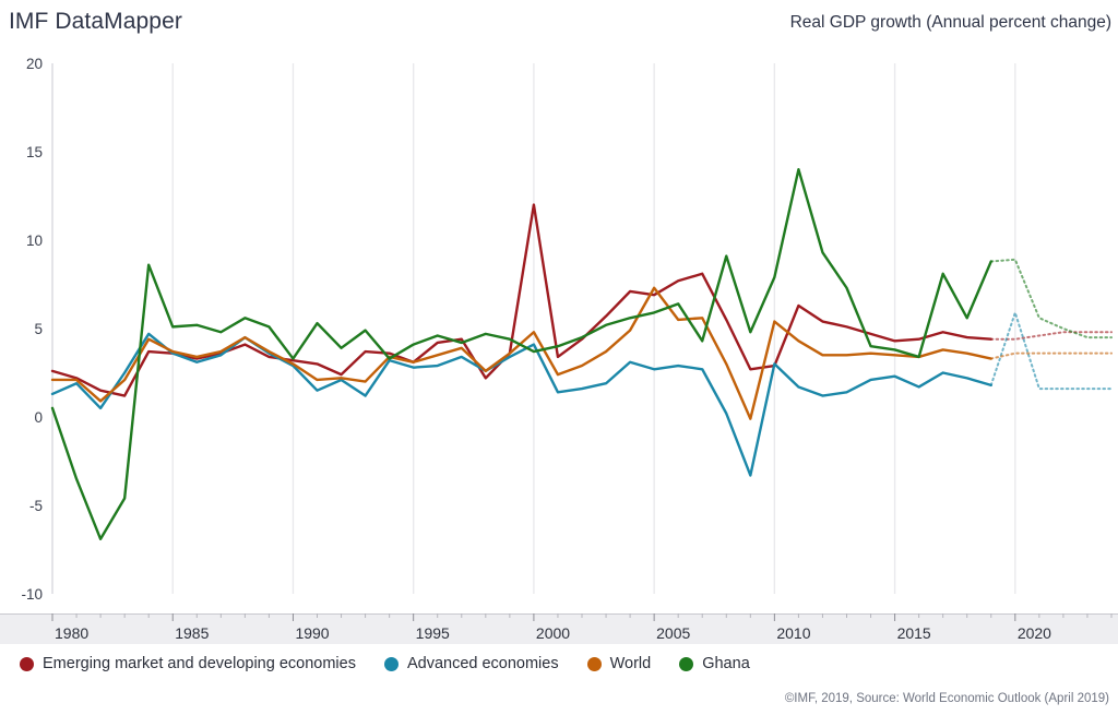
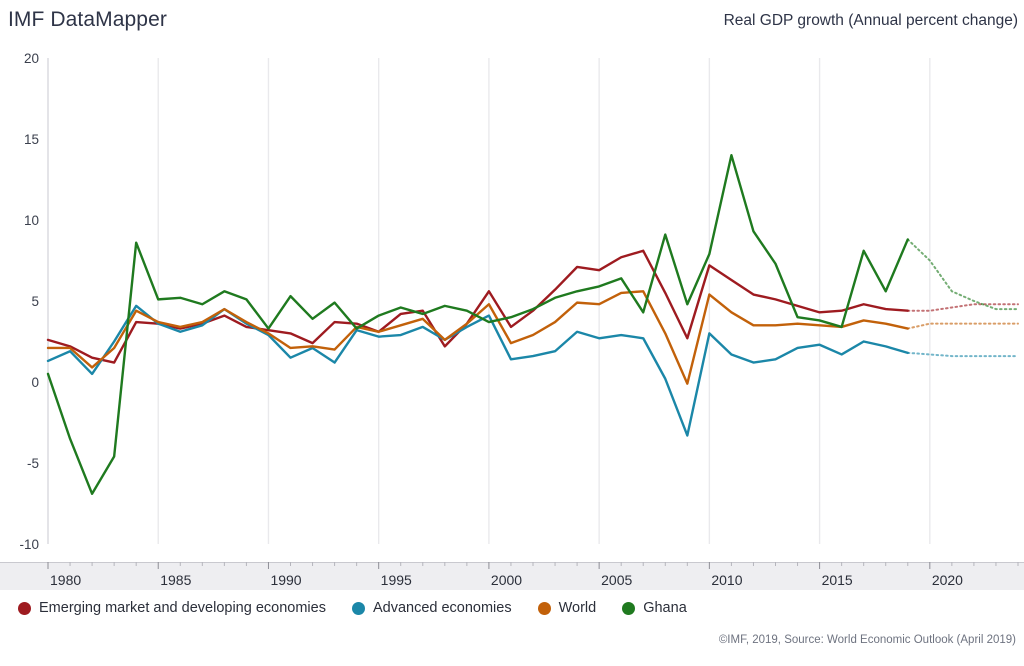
Emerging market and developing economies/2000: 12.0 -> 5.6
World/2005: 7.3 -> 4.8
Emerging market and developing economies/2010: 2.9 -> 7.2
Advanced economies/2020: 5.9 -> 1.7
Ghana/2020: 8.9 -> 7.5
